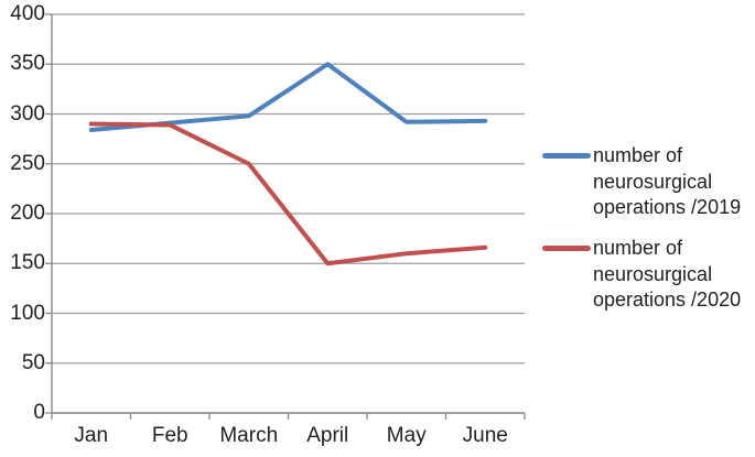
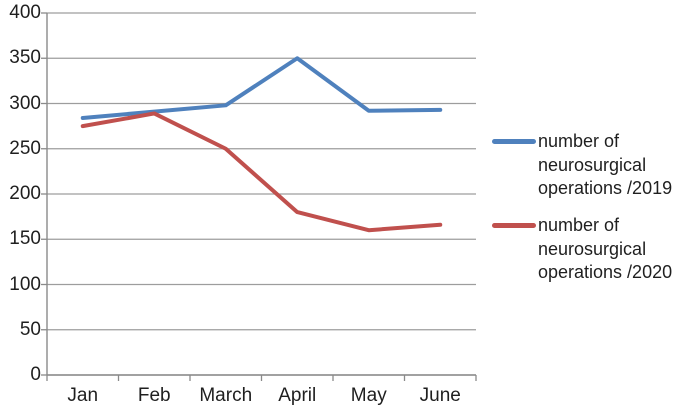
number of neurosurgical operations /2020/Jan: 290 -> 280
number of neurosurgical operations /2020/April: 150 -> 180
